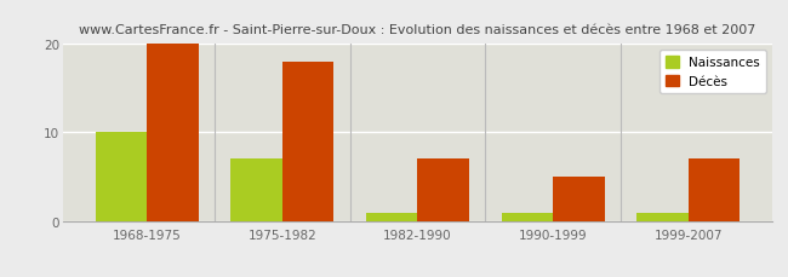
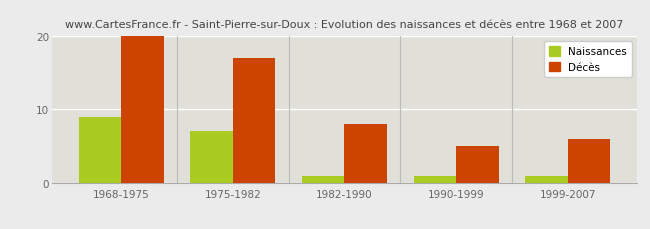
Naissances/1968-1975: 10 -> 9
Décès/1975-1982: 18 -> 17
Décès/1982-1990: 7 -> 8
Décès/1999-2007: 7 -> 6
